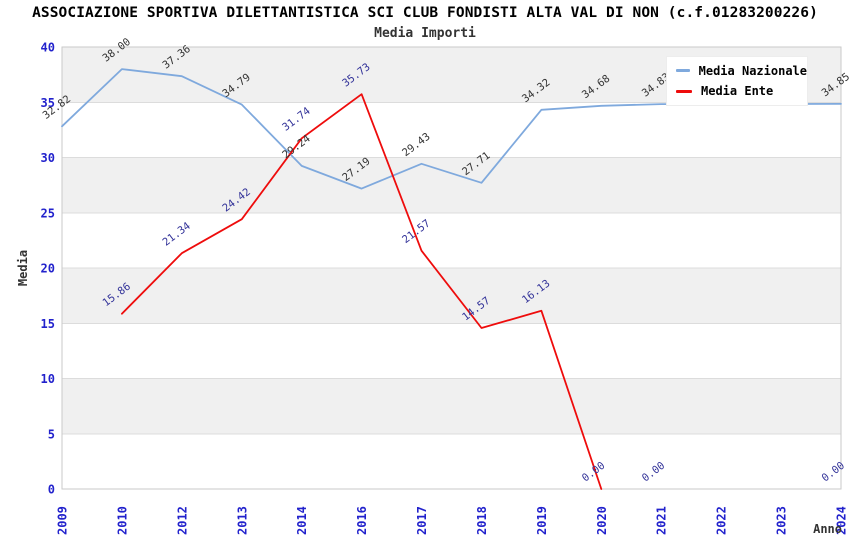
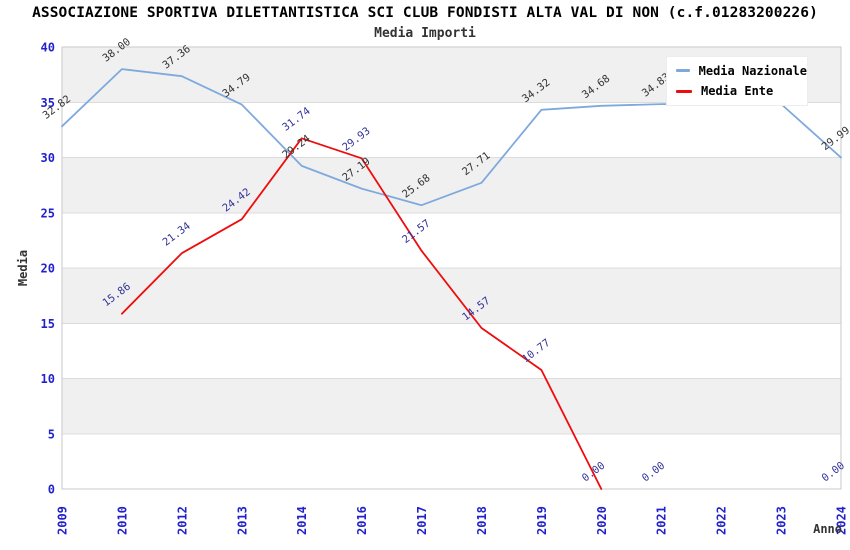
Media Ente/2016: 35.73 -> 29.93
Media Nazionale/2017: 29.43 -> 25.68
Media Ente/2019: 16.13 -> 10.77
Media Nazionale/2024: 34.85 -> 29.99
